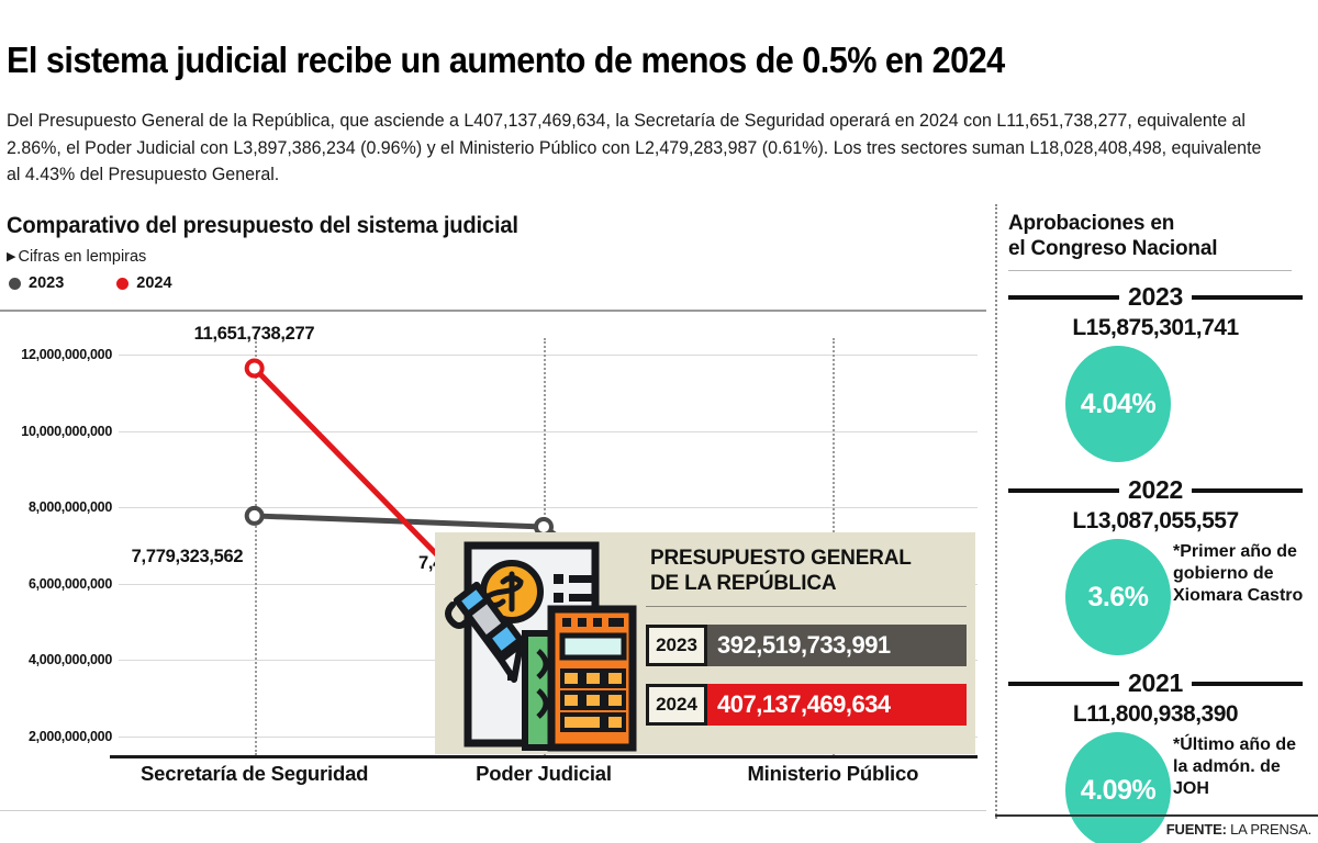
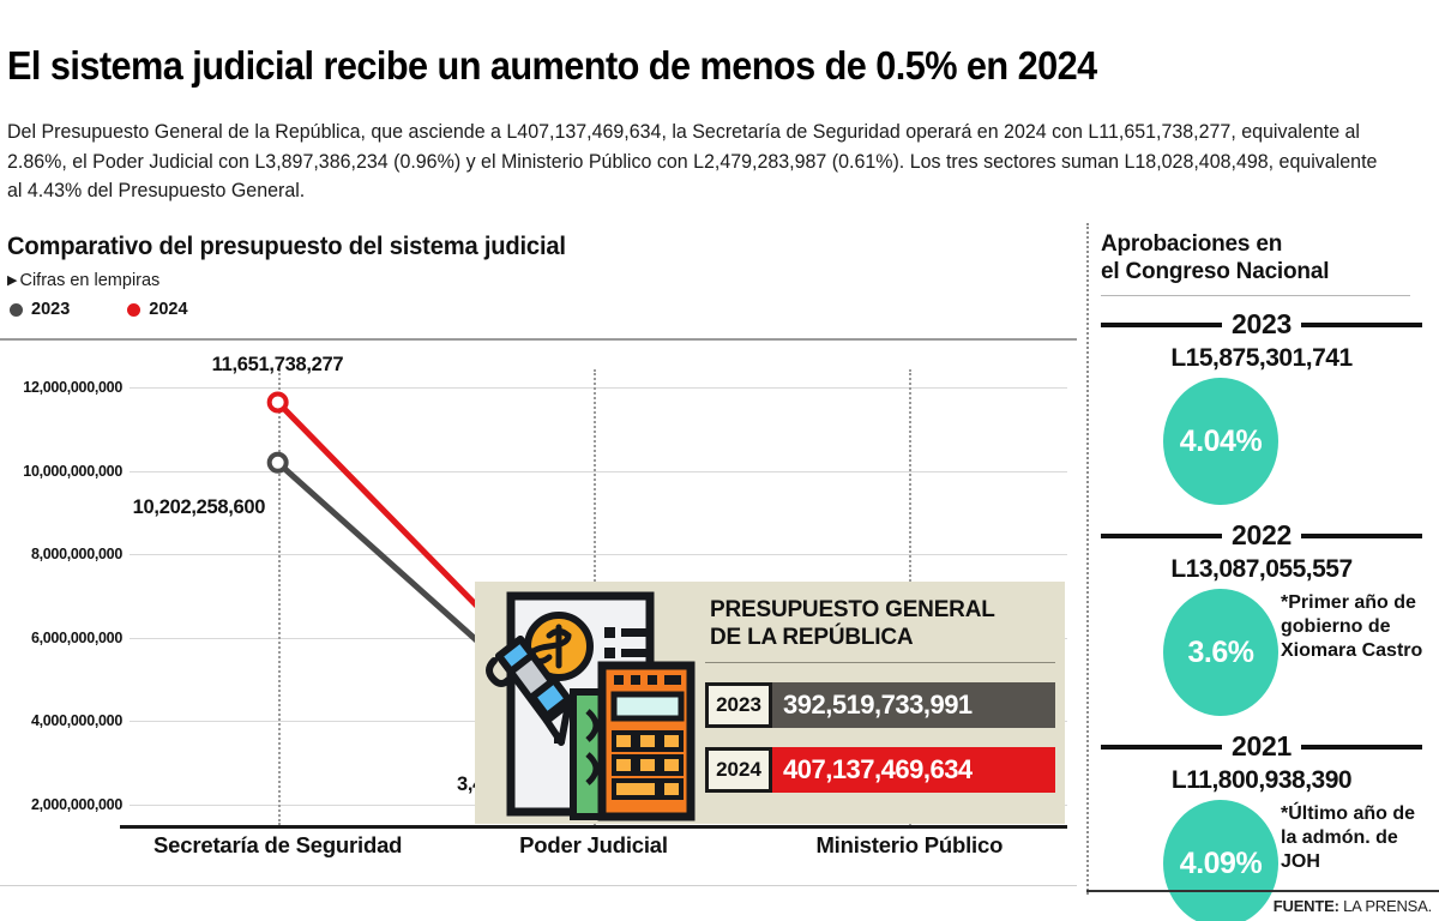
2023/Secretaría de Seguridad: 7,779,323,562 -> 10,202,258,600
2023/Poder Judicial: 7,490,728,509 -> 3,426,359,154
